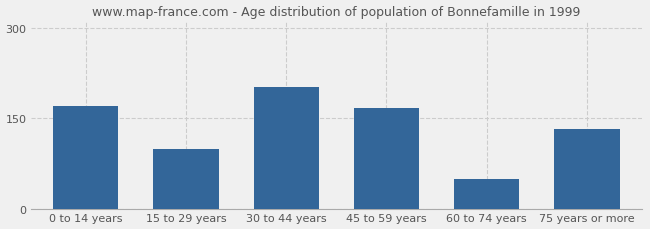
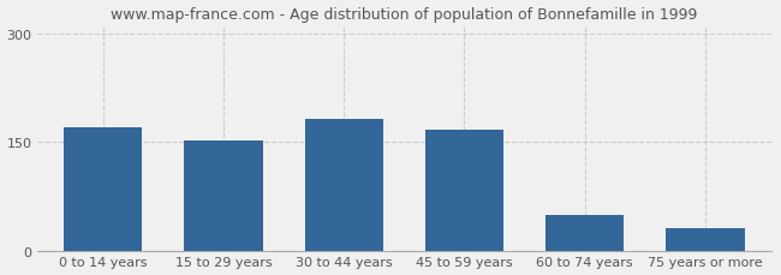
15 to 29 years: 100 -> 153
30 to 44 years: 202 -> 182
75 years or more: 132 -> 32
